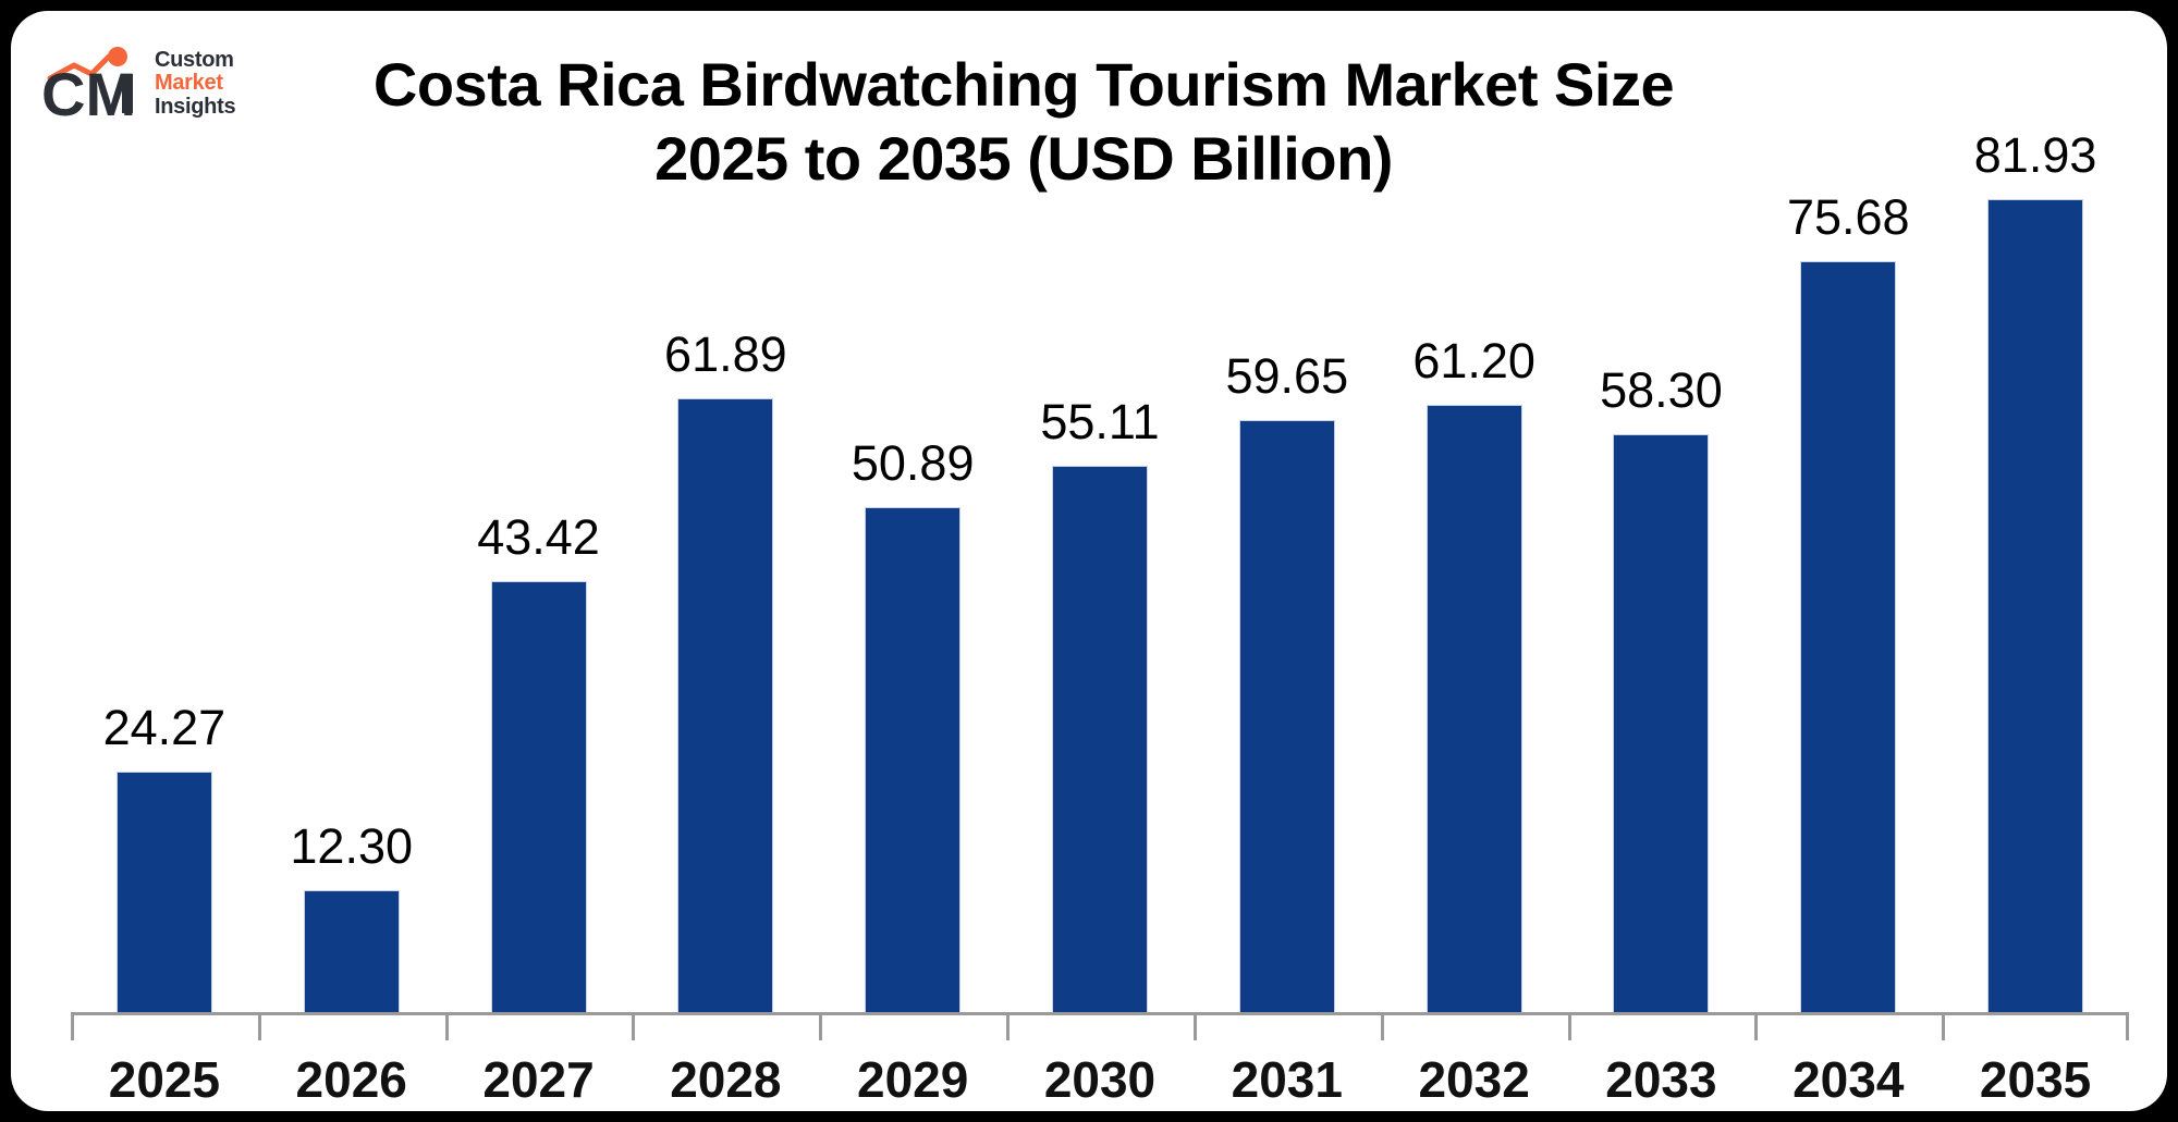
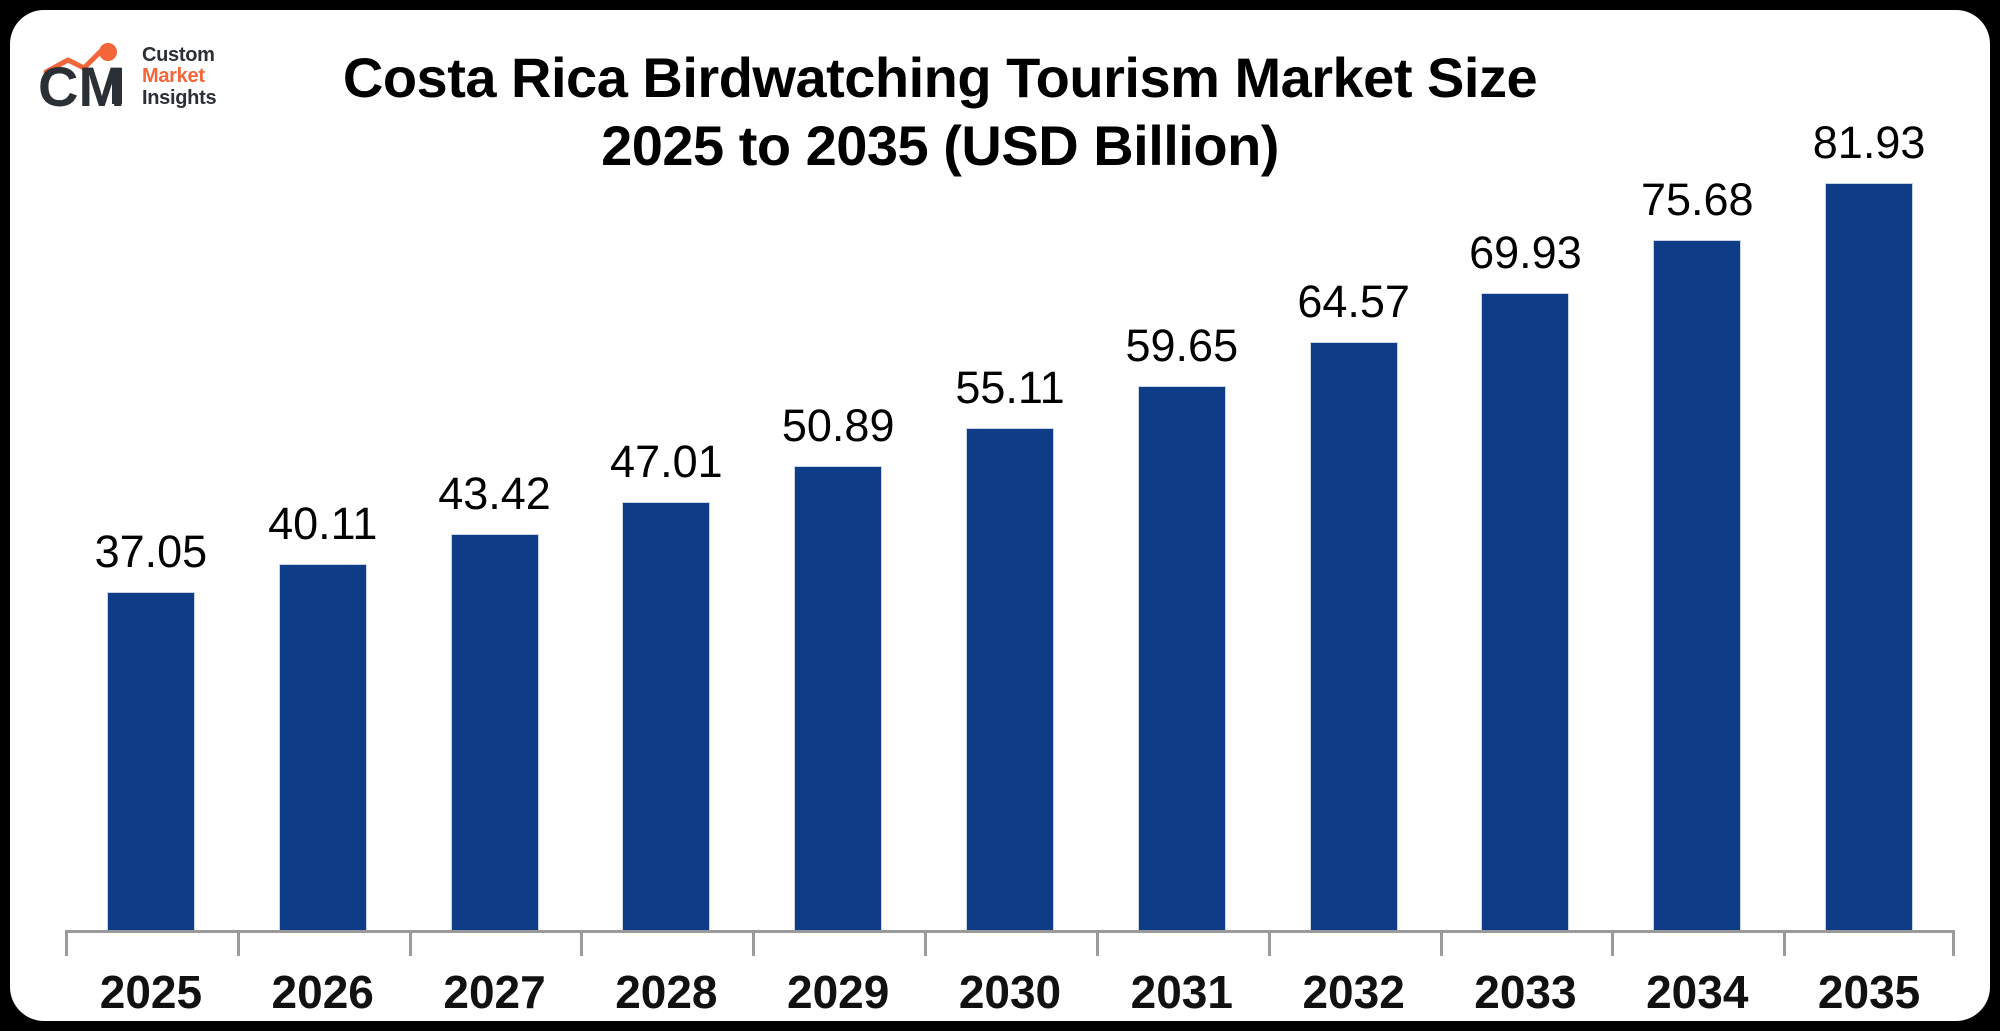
2025: 24.27 -> 37.05
2026: 12.30 -> 40.11
2028: 61.89 -> 47.01
2032: 61.20 -> 64.57
2033: 58.30 -> 69.93
